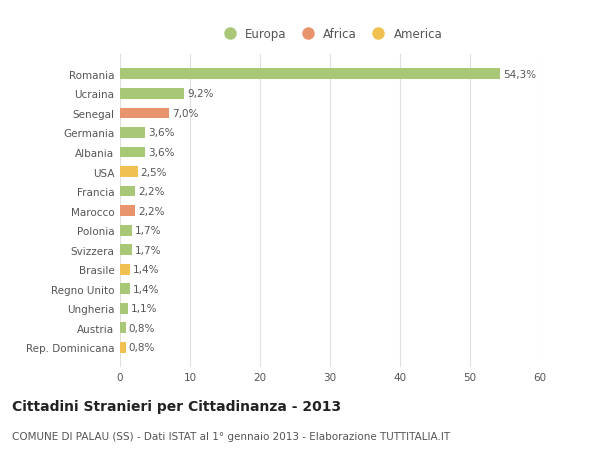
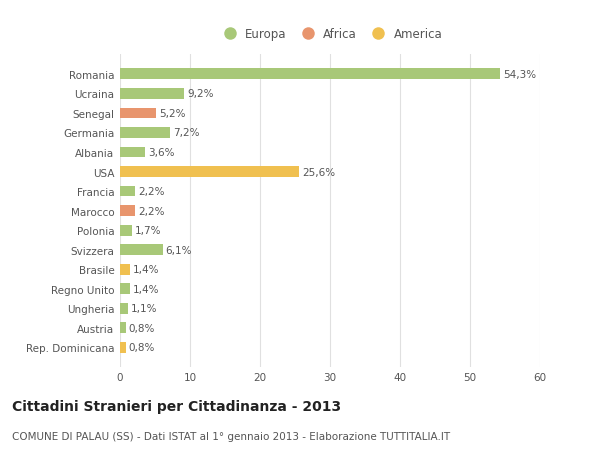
Senegal: 7,0% -> 5,2%
Germania: 3,6% -> 7,2%
USA: 2,5% -> 25,6%
Svizzera: 1,7% -> 6,1%
